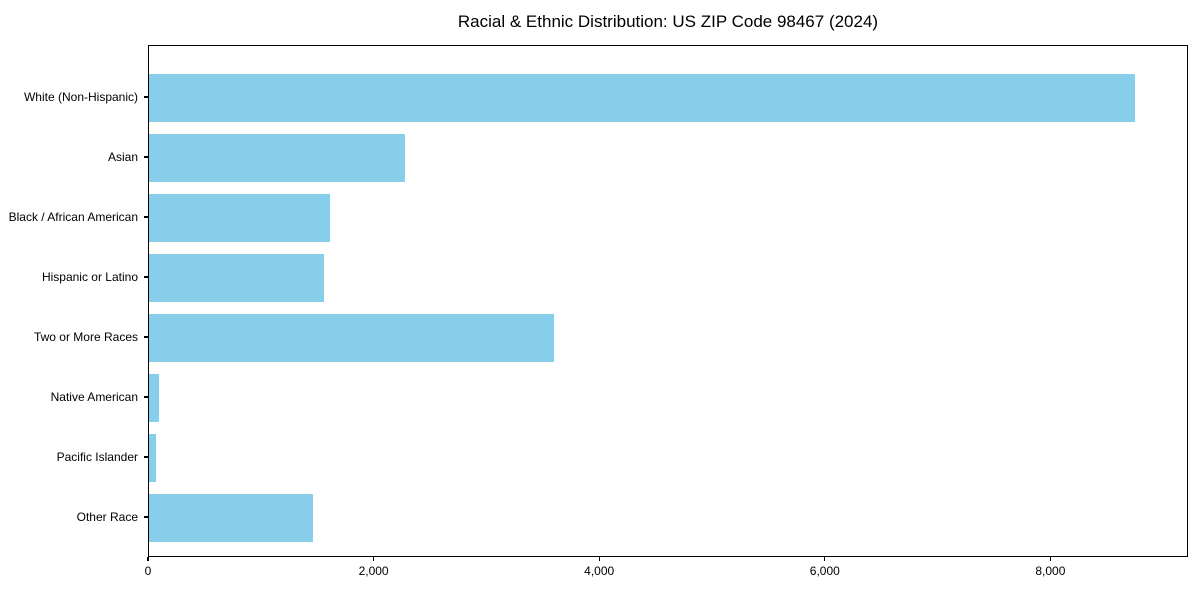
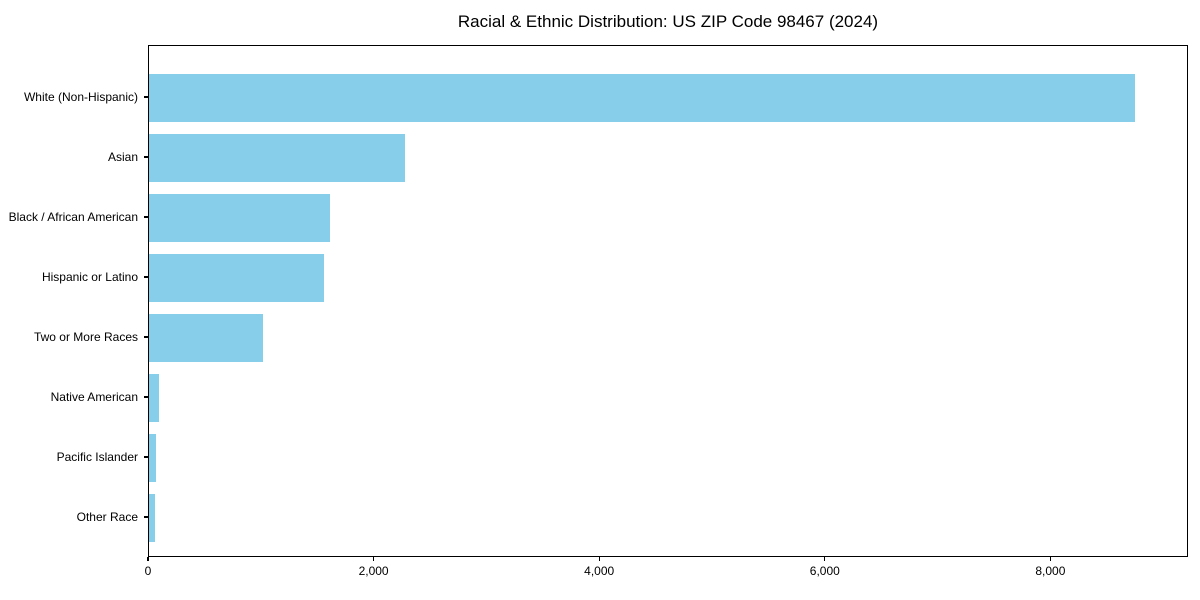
Two or More Races: 3600 -> 1010
Other Race: 1460 -> 60
